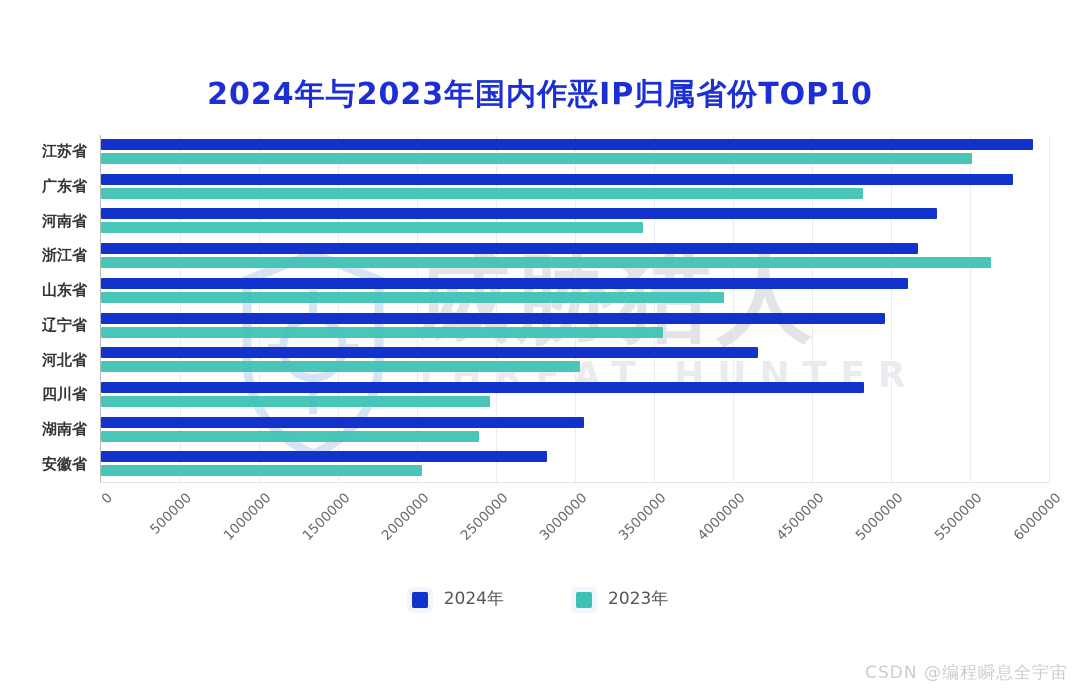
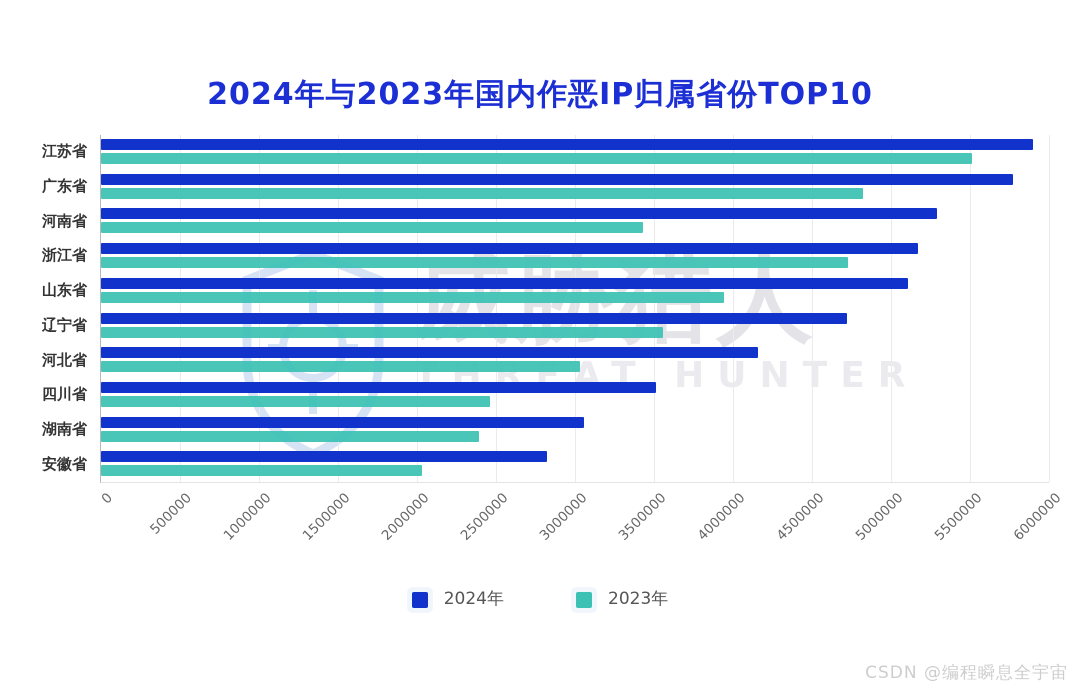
2023年/浙江省: 5630000 -> 4730000
2024年/辽宁省: 4960000 -> 4720000
2024年/四川省: 4830000 -> 3510000
